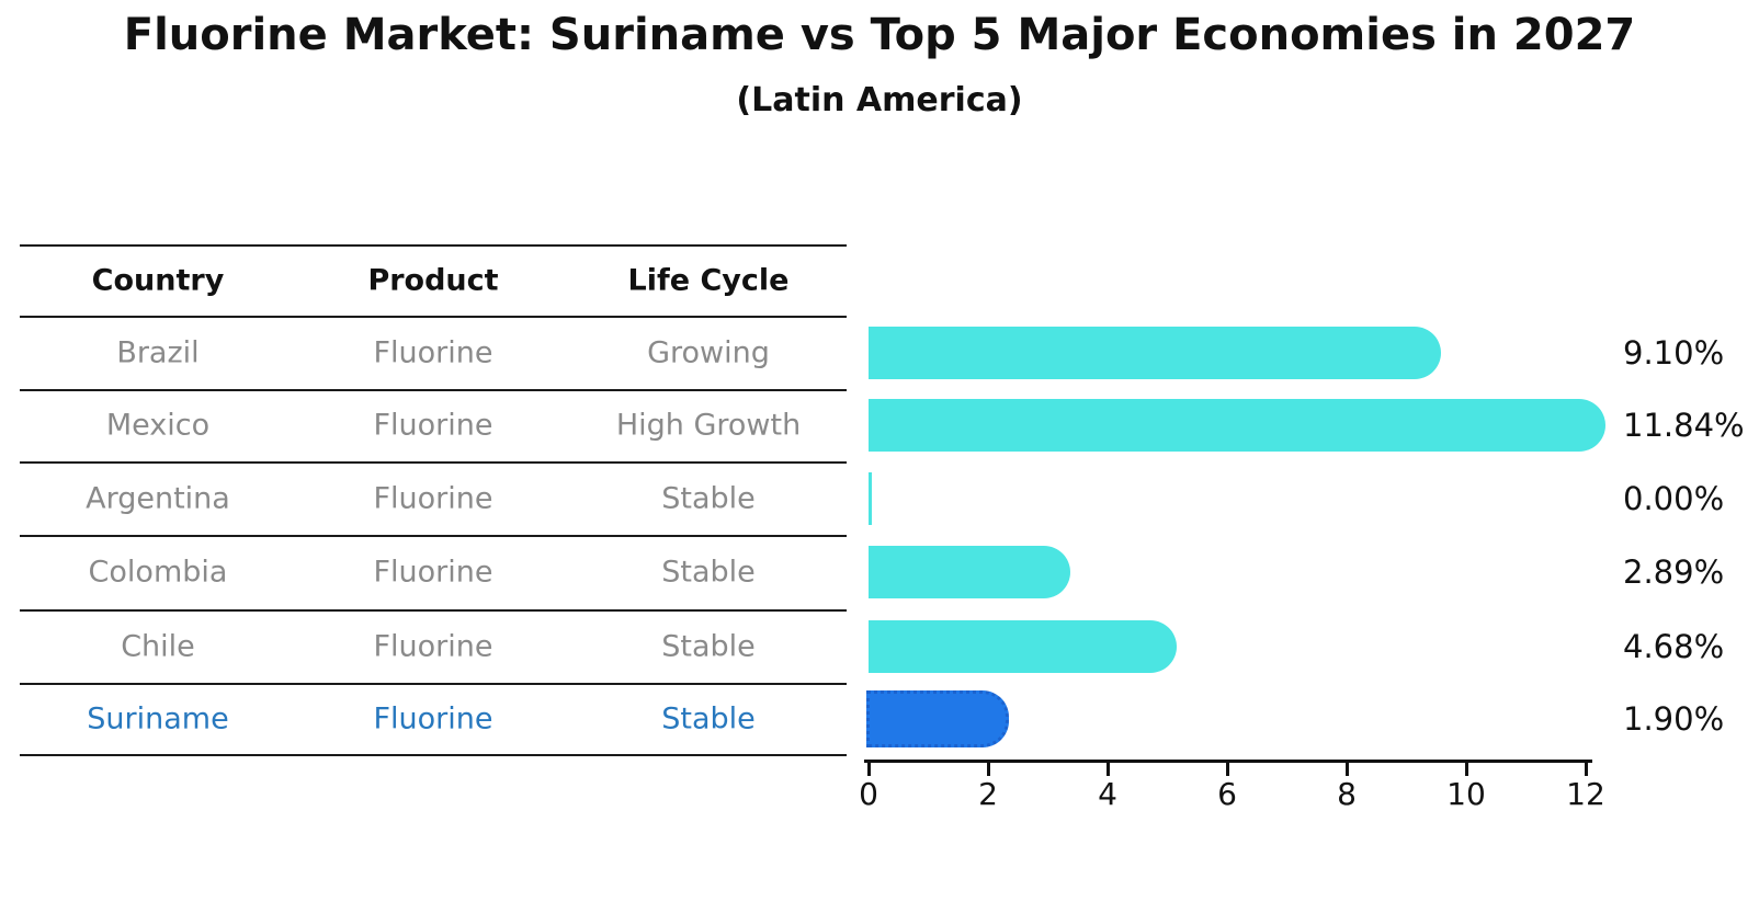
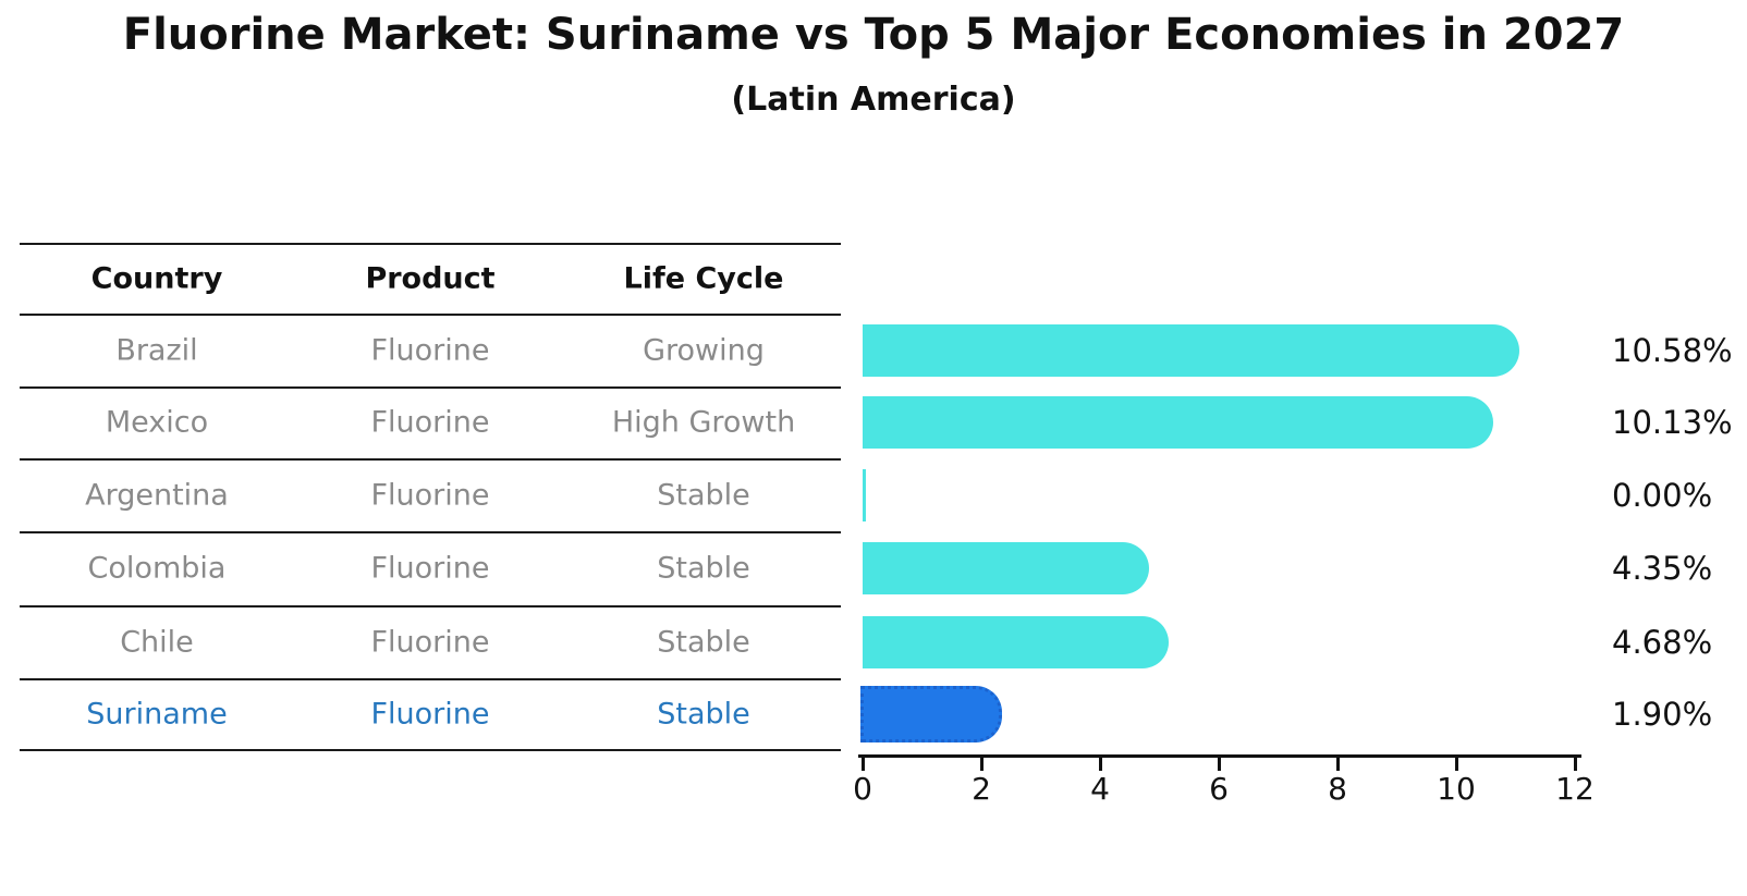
Brazil: 9.10% -> 10.58%
Mexico: 11.84% -> 10.13%
Colombia: 2.89% -> 4.35%
